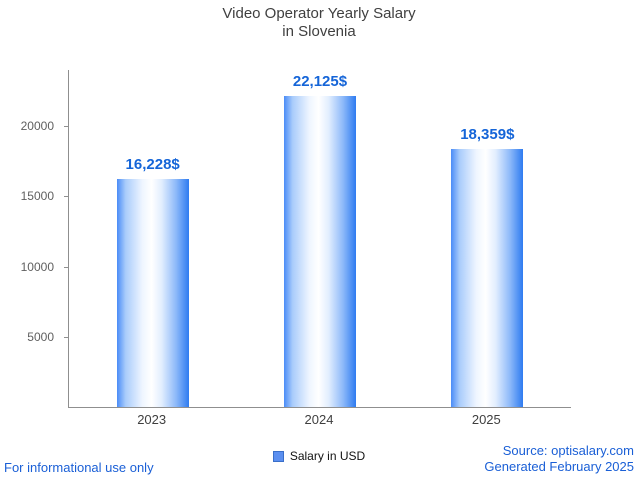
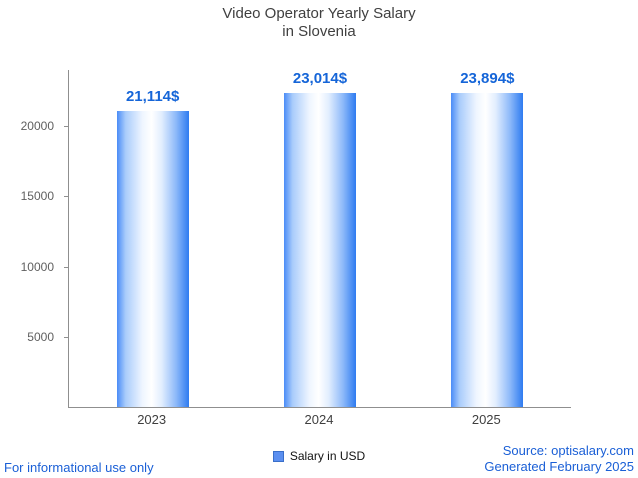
2023: 16,228 -> 21,114
2024: 22,125 -> 23,014
2025: 18,359 -> 23,894
